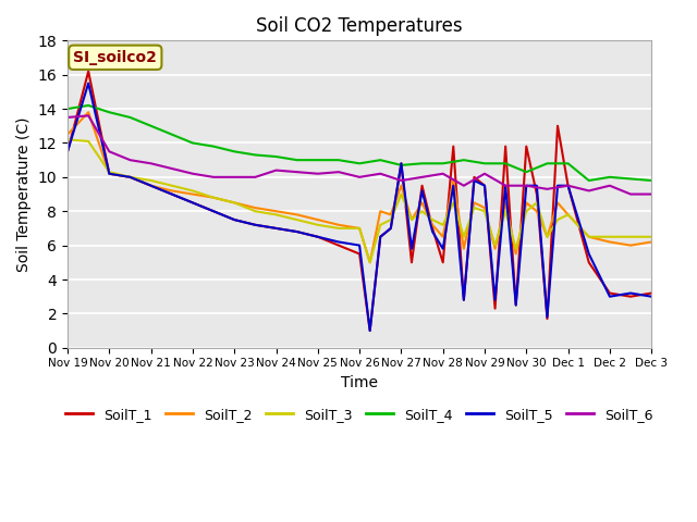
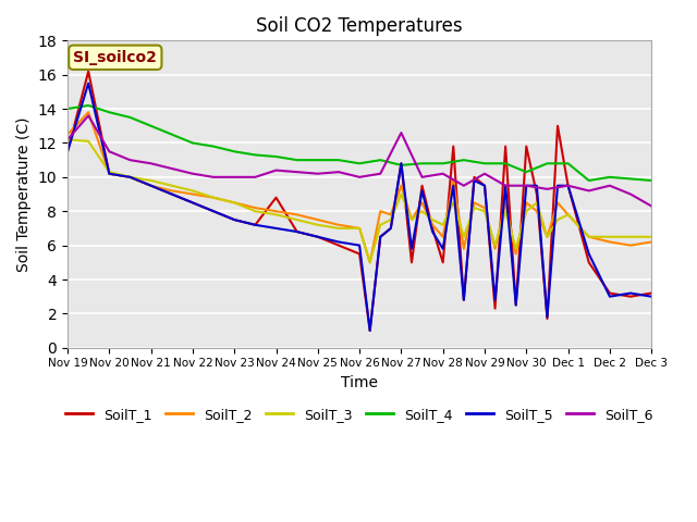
SoilT_6/Nov 19: 13.5 -> 12.2
SoilT_1/Nov 24: 7.0 -> 8.8
SoilT_6/Nov 27: 9.8 -> 12.6
SoilT_6/Dec 3: 9.0 -> 8.3
